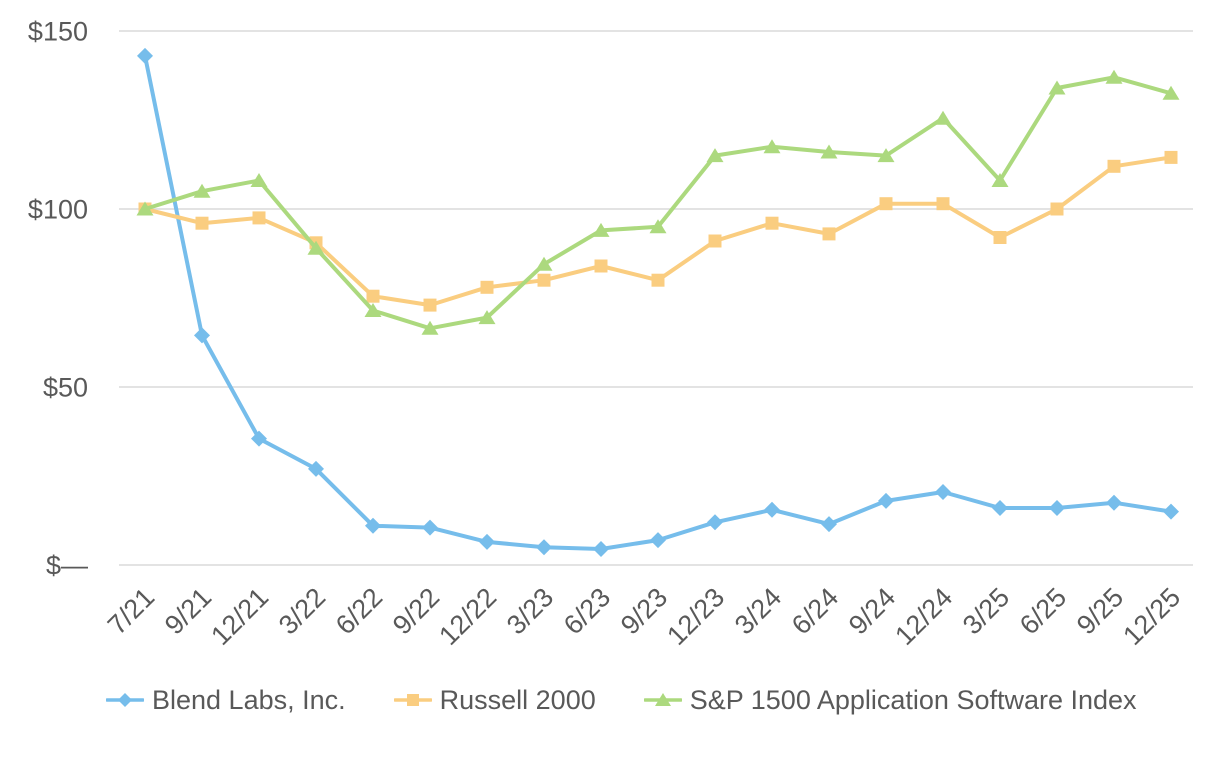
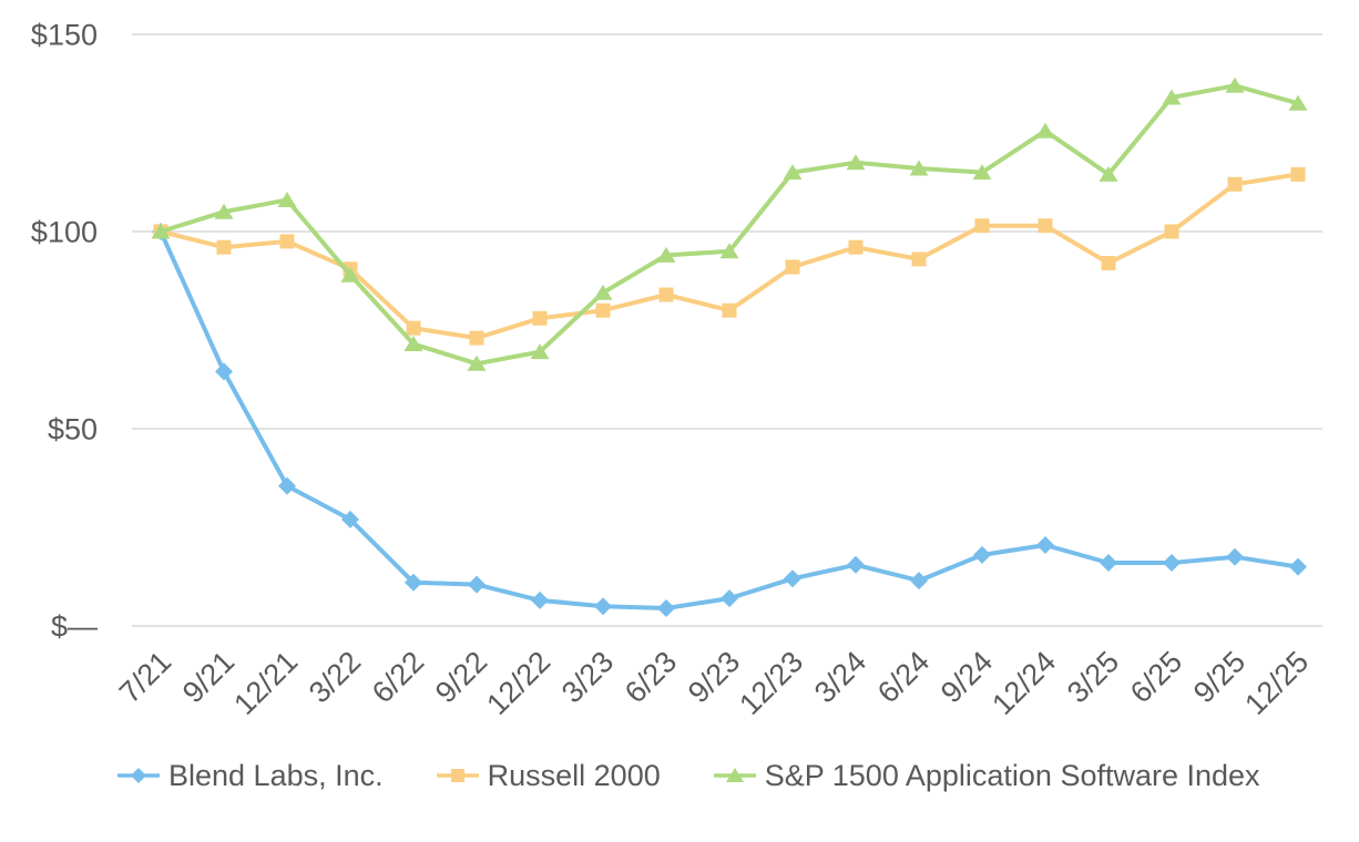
Blend Labs, Inc./7/21: $143 -> $100
S&P 1500 Application Software Index/3/25: $108 -> $114
